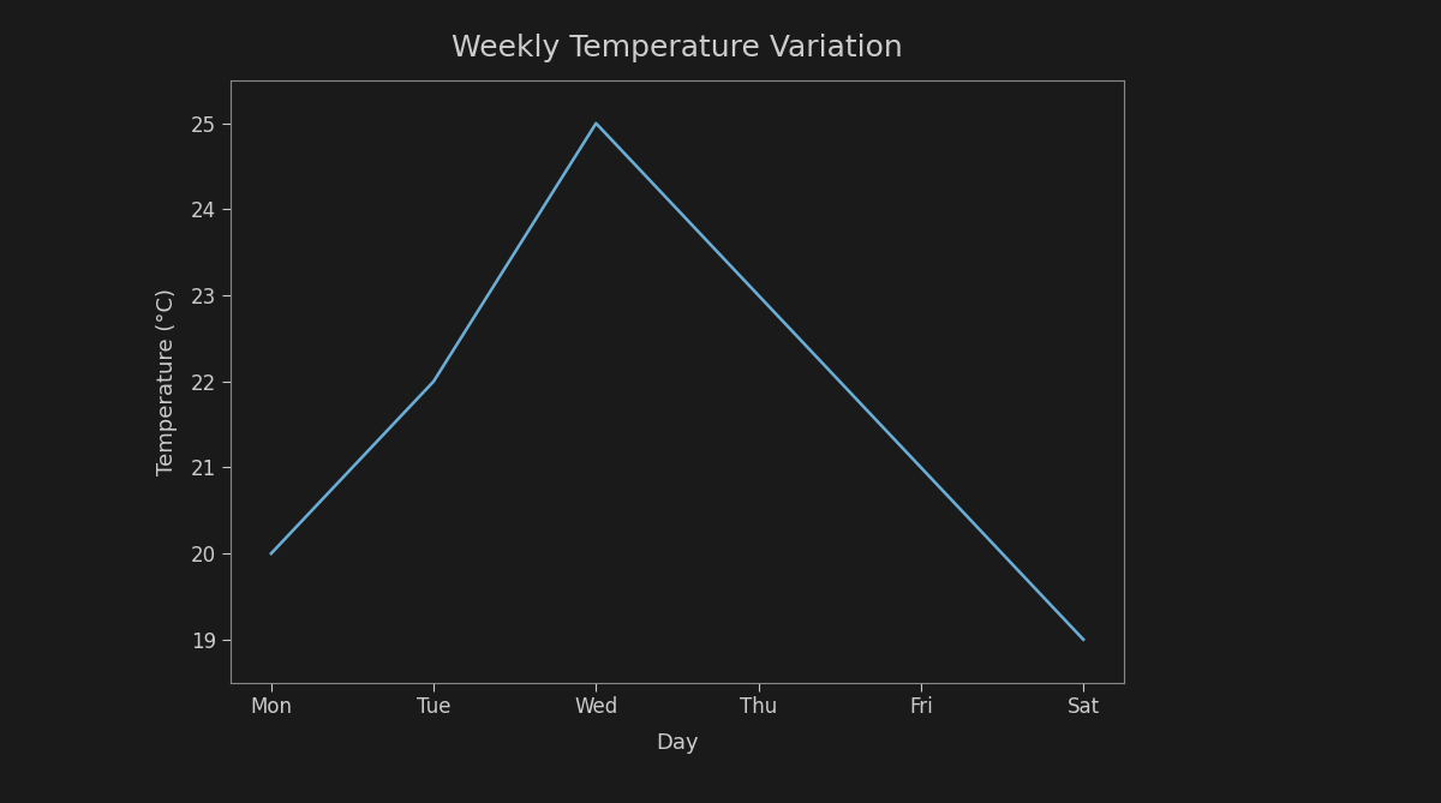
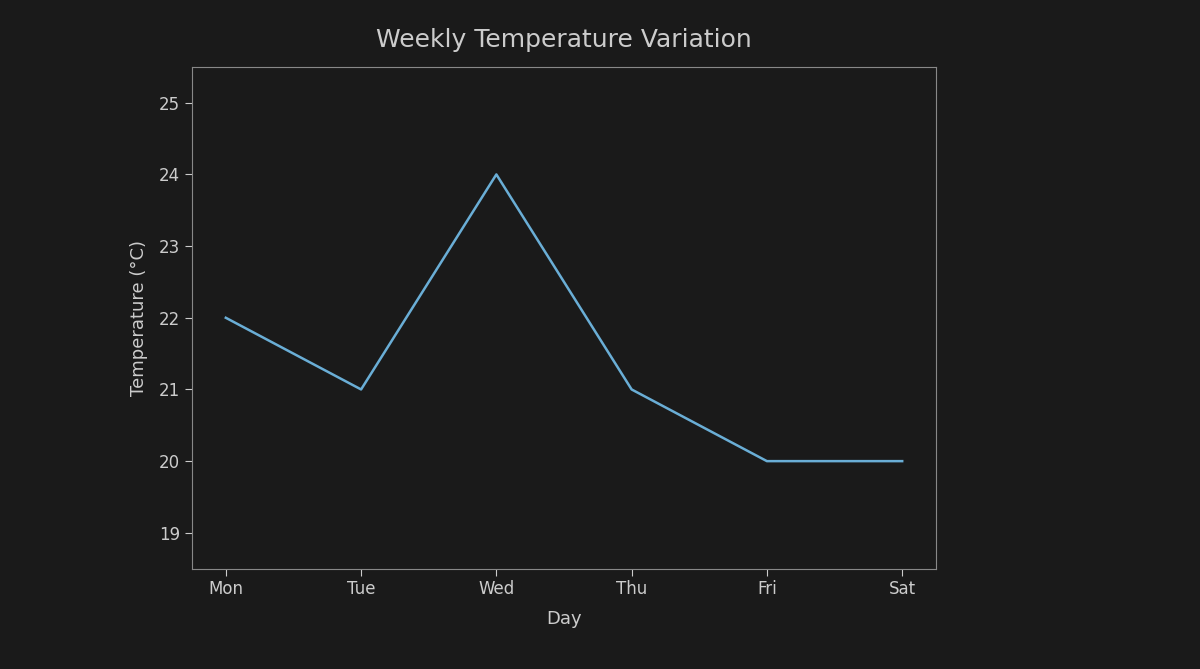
Mon: 20 -> 22
Tue: 22 -> 21
Wed: 25 -> 24
Thu: 23 -> 21
Fri: 21 -> 20
Sat: 19 -> 20
